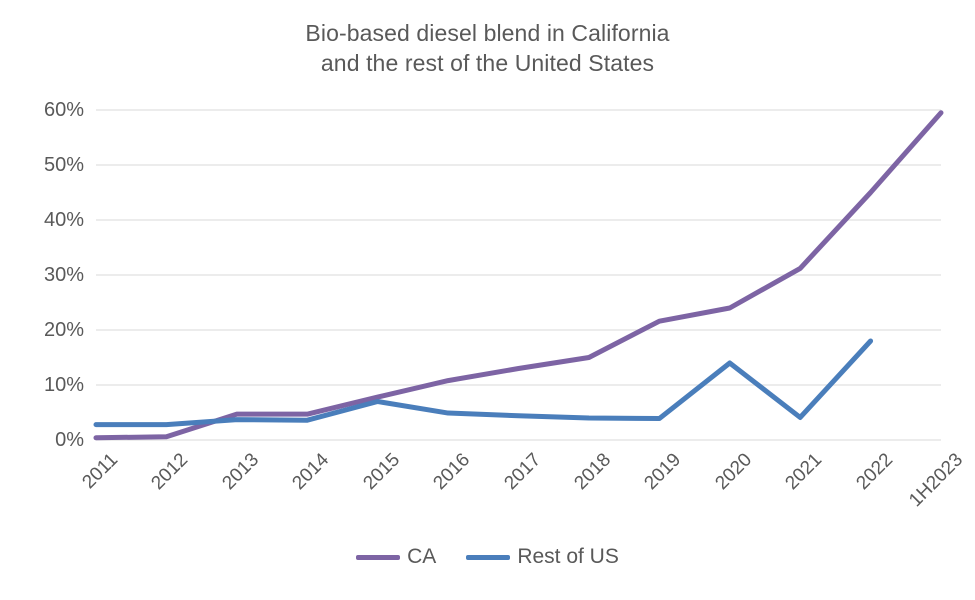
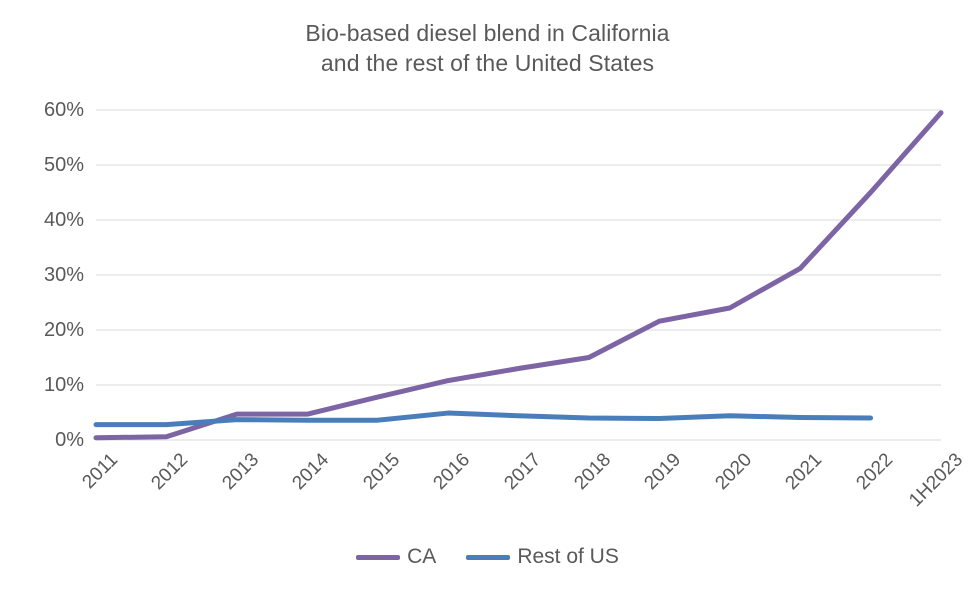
Rest of US/2015: 7% -> 4%
Rest of US/2020: 14% -> 4%
Rest of US/2022: 18% -> 4%
